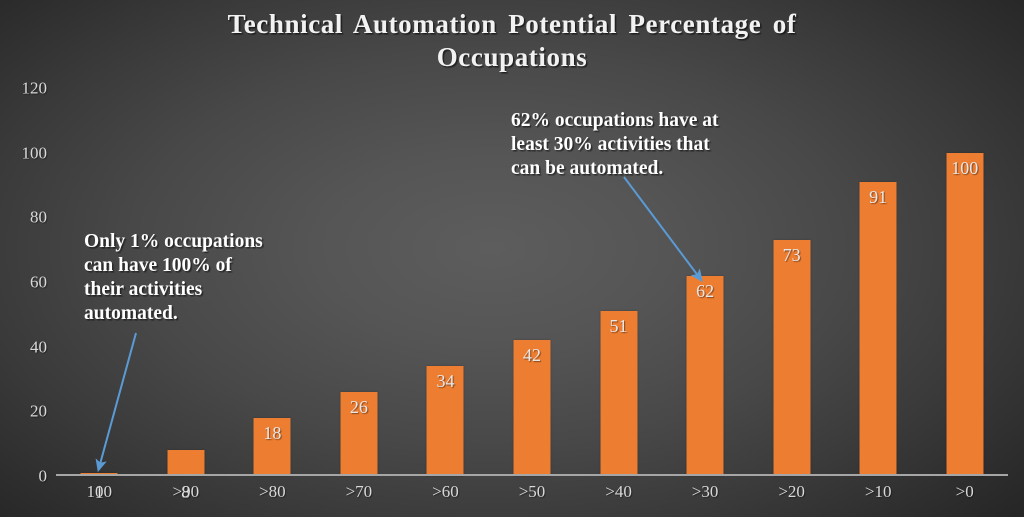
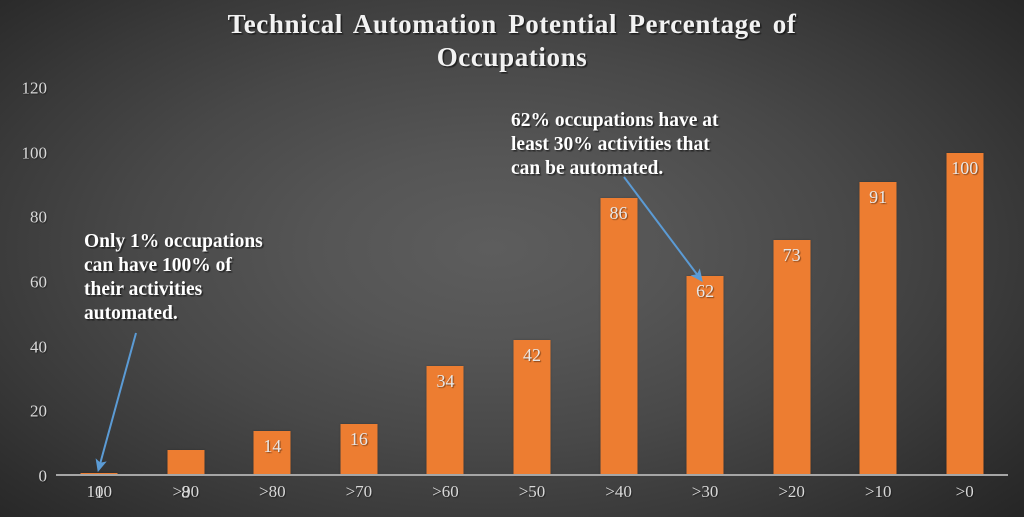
>80: 18 -> 14
>70: 26 -> 16
>40: 51 -> 86
